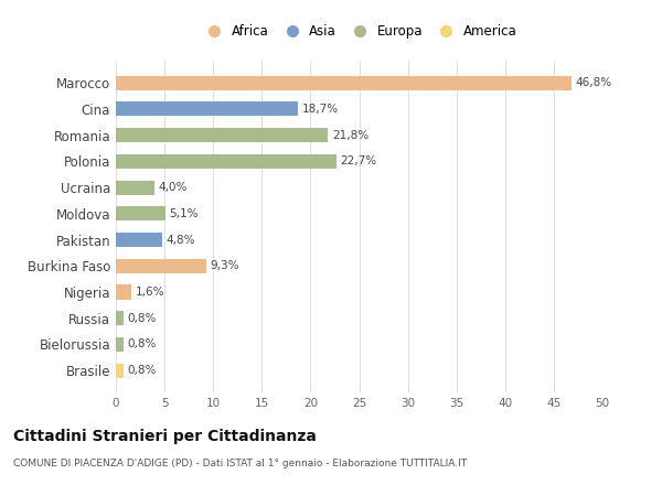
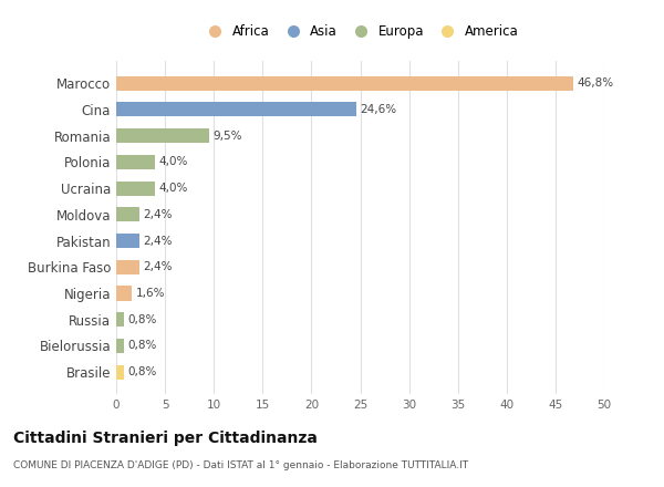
Cina: 18,7% -> 24,6%
Romania: 21,8% -> 9,5%
Polonia: 22,7% -> 4,0%
Moldova: 5,1% -> 2,4%
Pakistan: 4,8% -> 2,4%
Burkina Faso: 9,3% -> 2,4%
